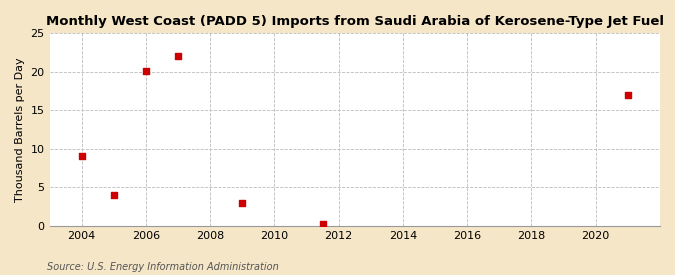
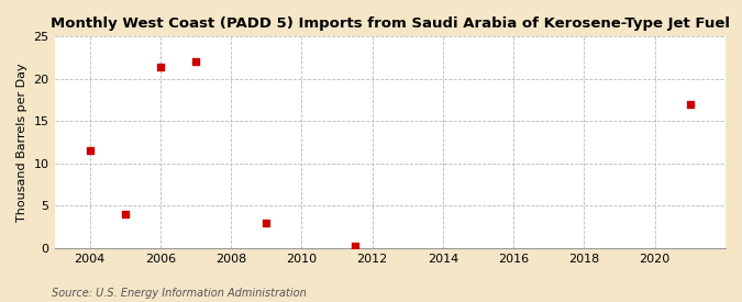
2004: 9.1 -> 11.6
2006: 20.1 -> 21.4
